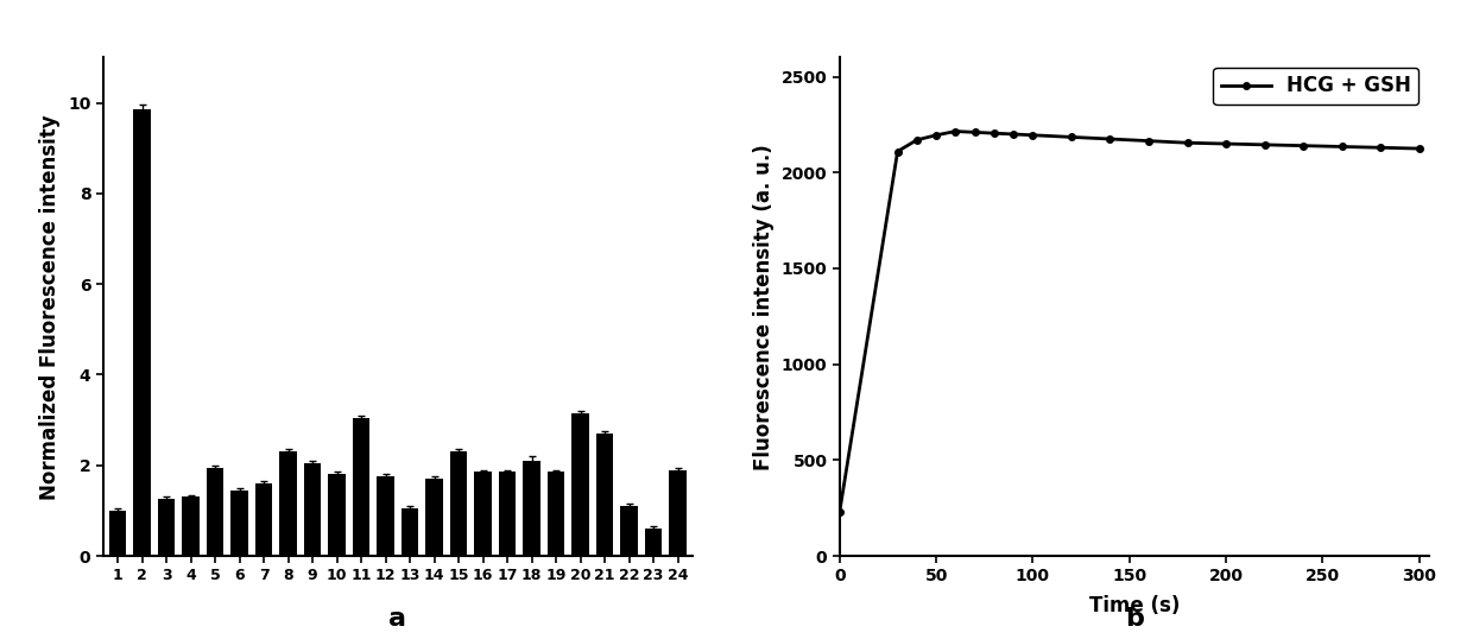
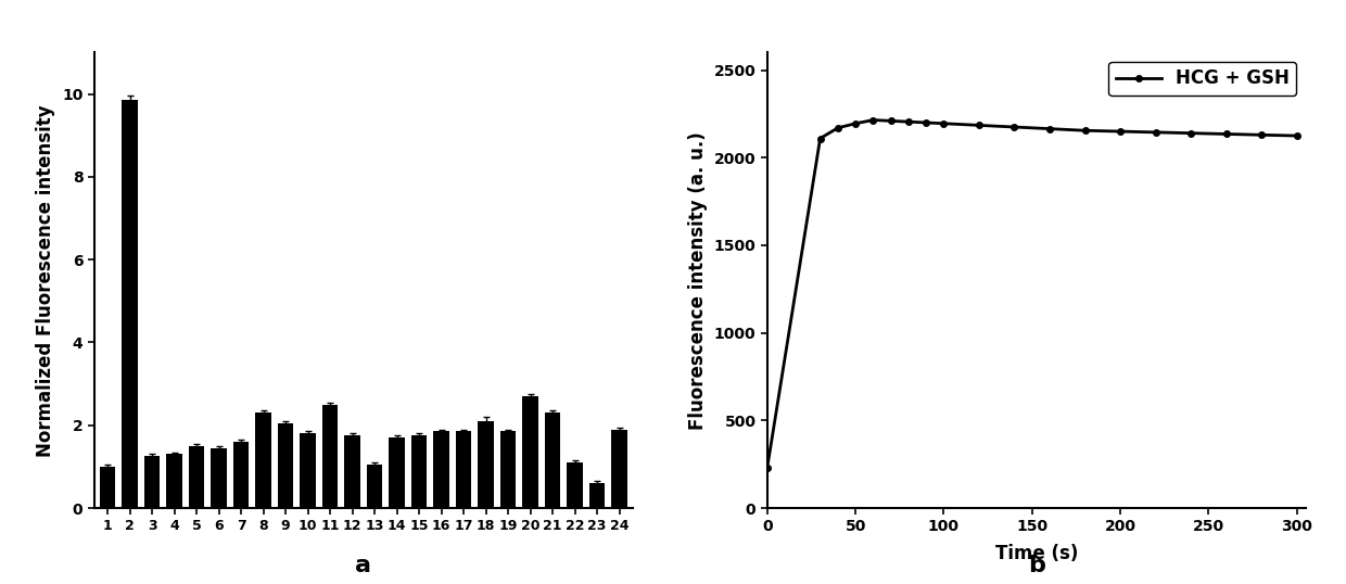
5: 1.95 -> 1.50
11: 3.05 -> 2.50
15: 2.30 -> 1.75
20: 3.15 -> 2.70
21: 2.70 -> 2.30
